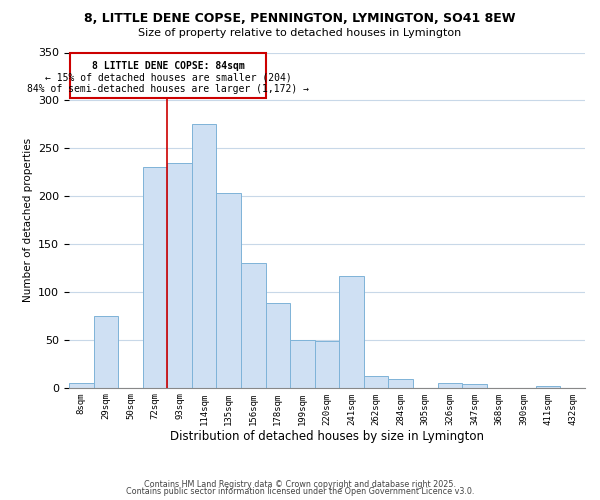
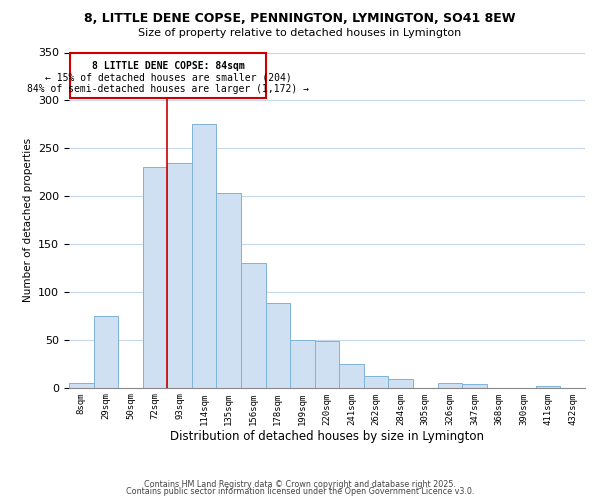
241sqm: 116 -> 25
